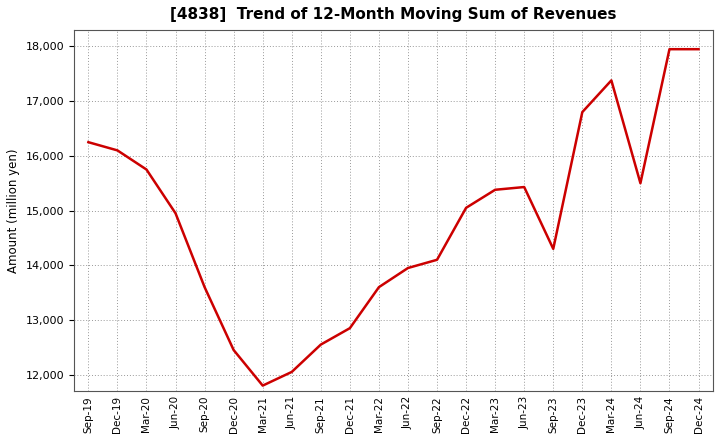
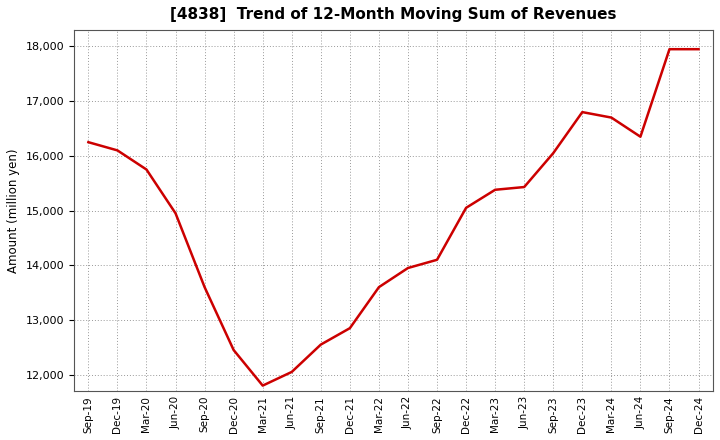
Sep-23: 14,300 -> 16,050
Mar-24: 17,380 -> 16,700
Jun-24: 15,500 -> 16,350
